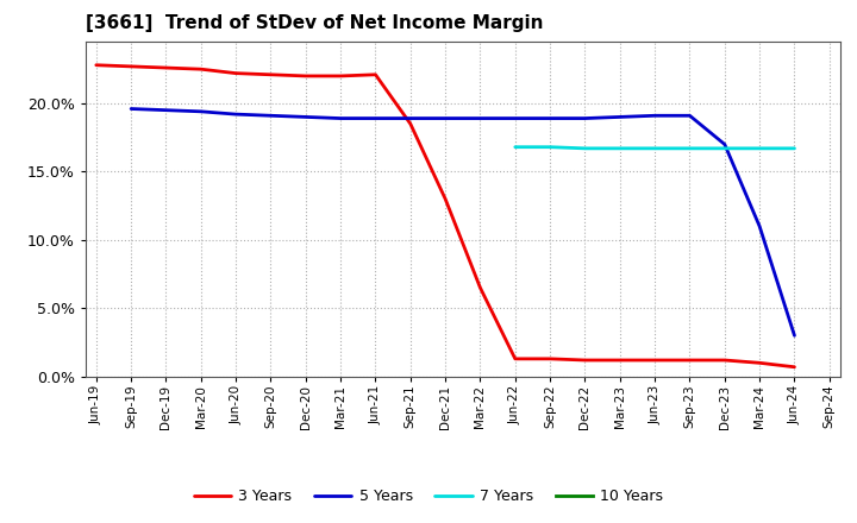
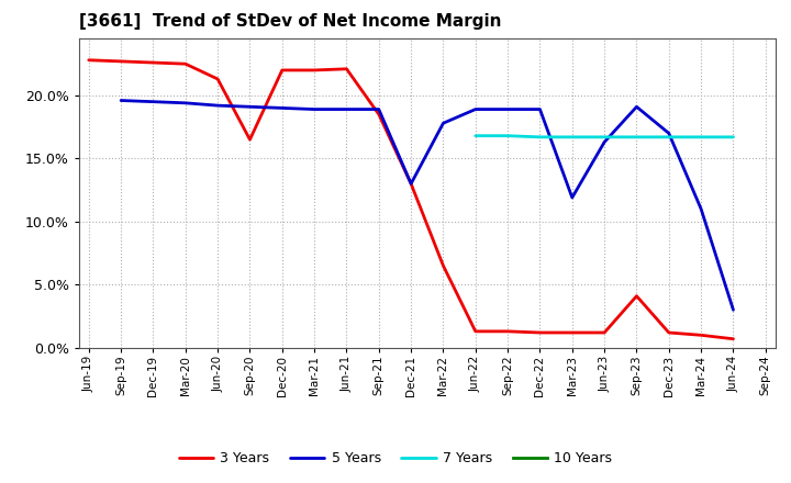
3 Years/Jun-20: 22.2% -> 21.3%
3 Years/Sep-20: 22.1% -> 16.5%
5 Years/Dec-21: 18.9% -> 13.0%
5 Years/Mar-22: 18.9% -> 17.8%
5 Years/Mar-23: 19.0% -> 11.9%
5 Years/Jun-23: 19.1% -> 16.3%
3 Years/Sep-23: 1.2% -> 4.1%
